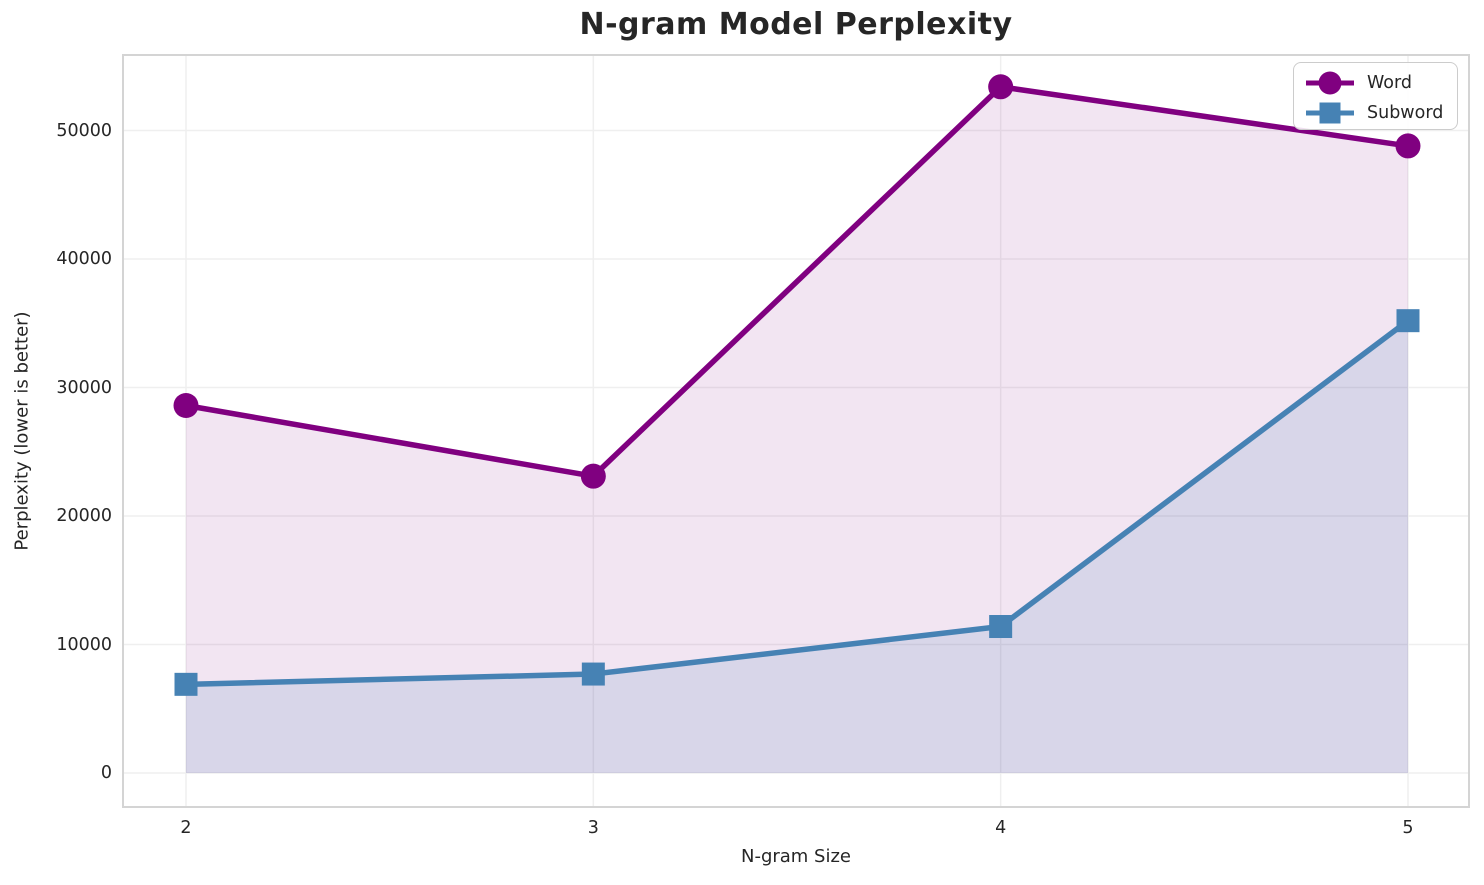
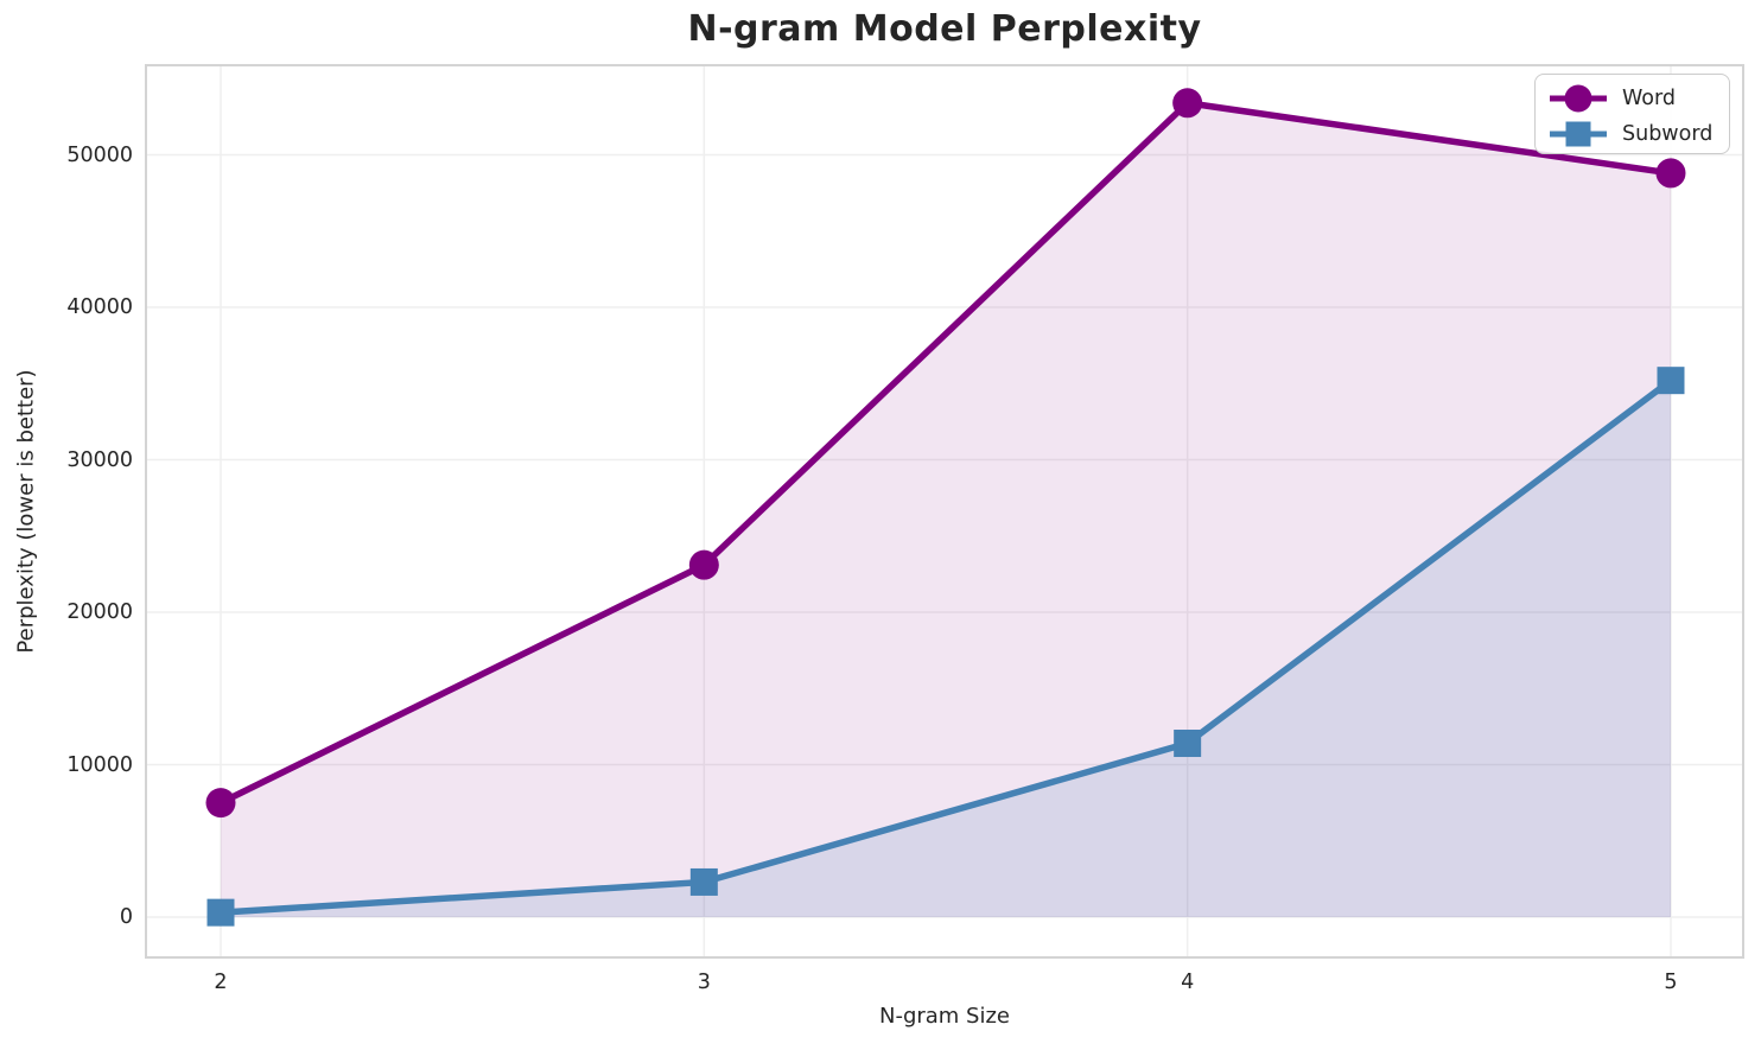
Word/2: 28600 -> 7500
Subword/2: 6900 -> 300
Subword/3: 7700 -> 2300
